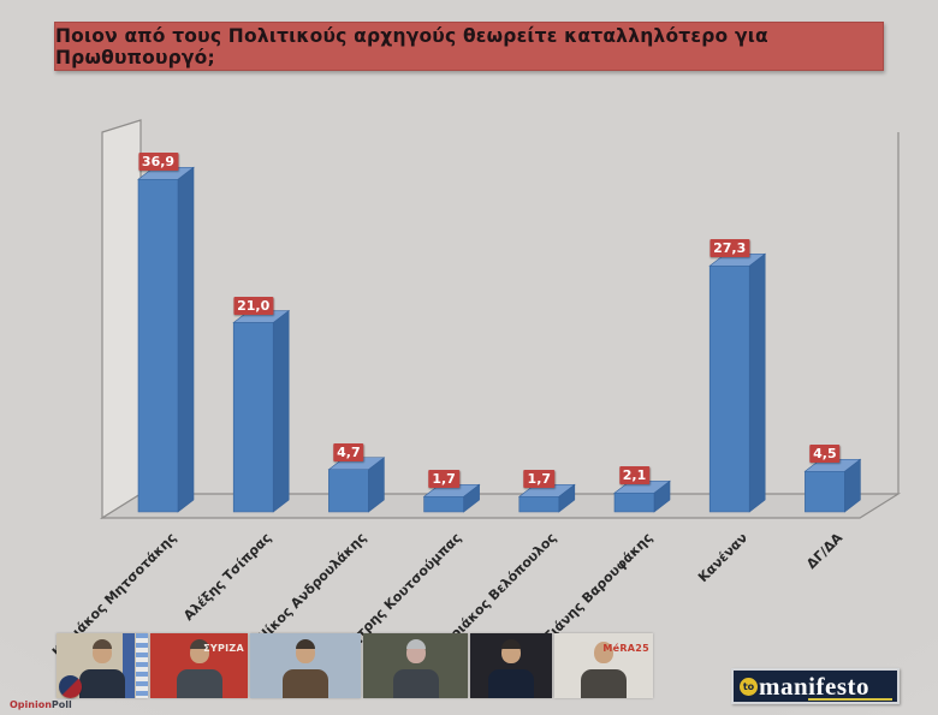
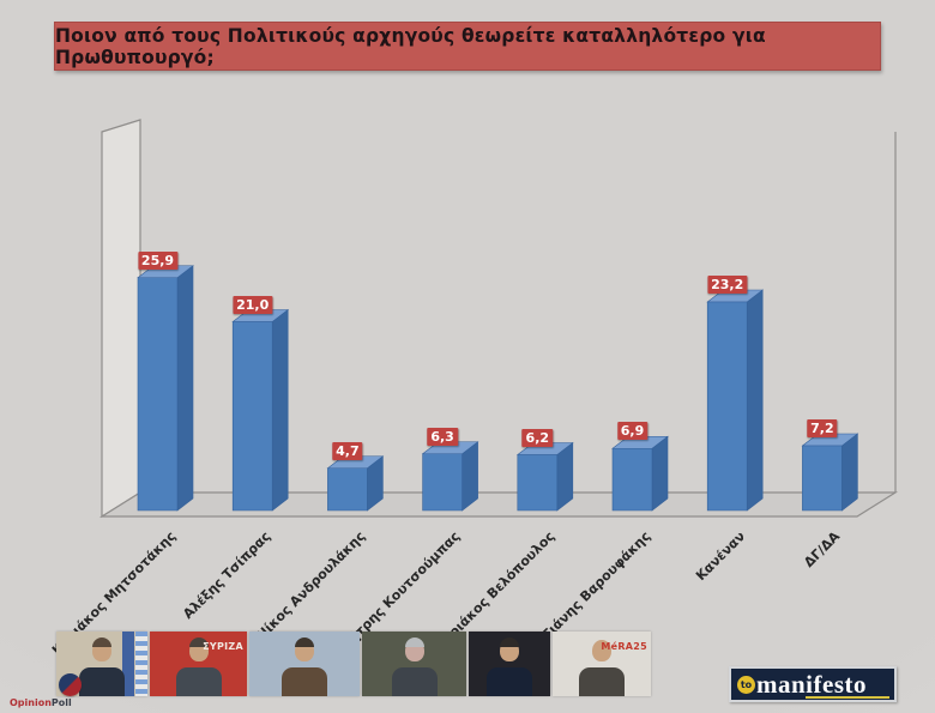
Κυριάκος Μητσοτάκης: 36,9 -> 25,9
Δημήτρης Κουτσούμπας: 1,7 -> 6,3
Κυριάκος Βελόπουλος: 1,7 -> 6,2
Γιάνης Βαρουφάκης: 2,1 -> 6,9
Κανέναν: 27,3 -> 23,2
ΔΓ/ΔΑ: 4,5 -> 7,2
